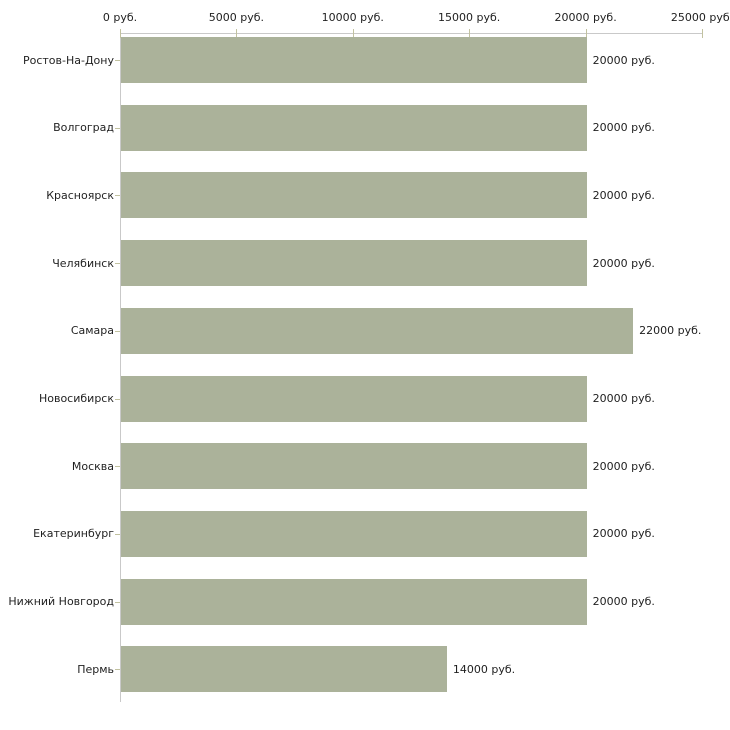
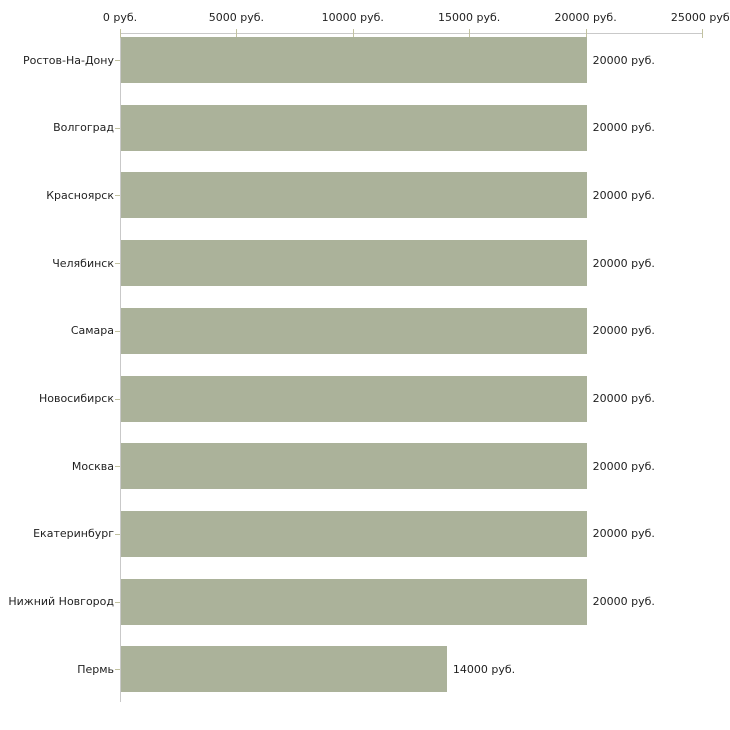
Самара: 22000 -> 20000
